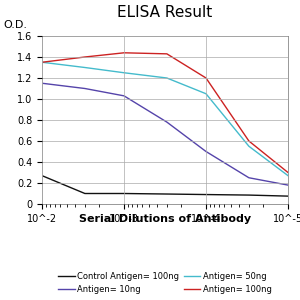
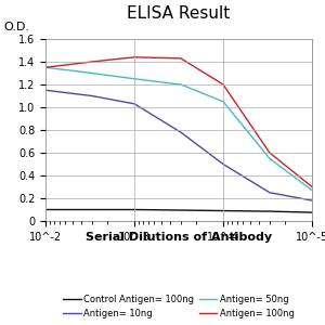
Control Antigen= 100ng/10^-2: 0.27 -> 0.10
